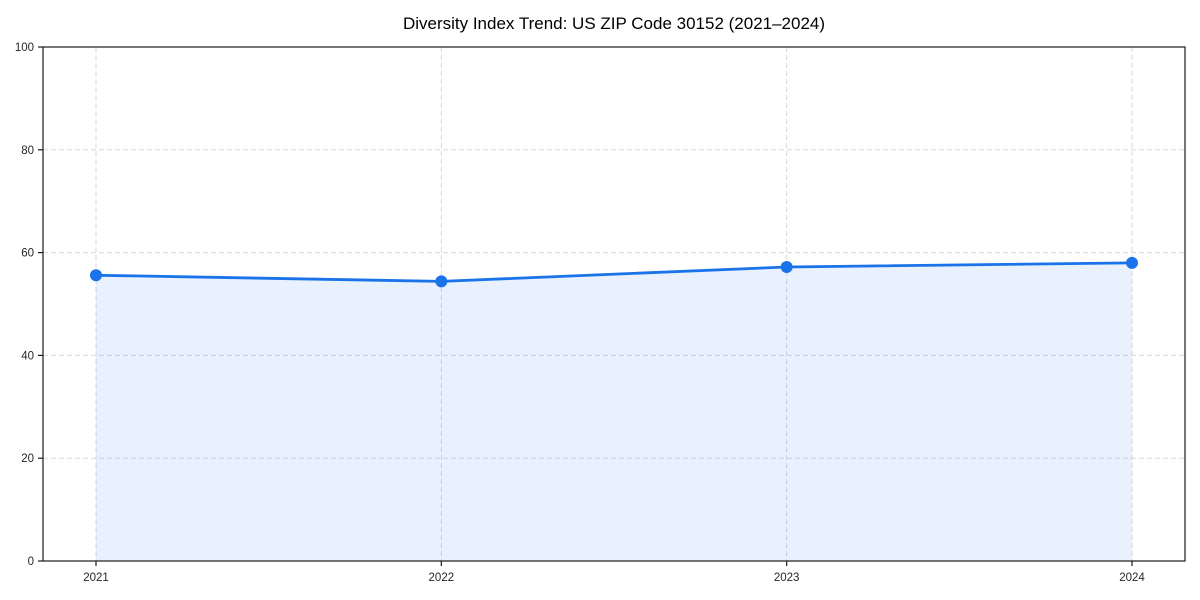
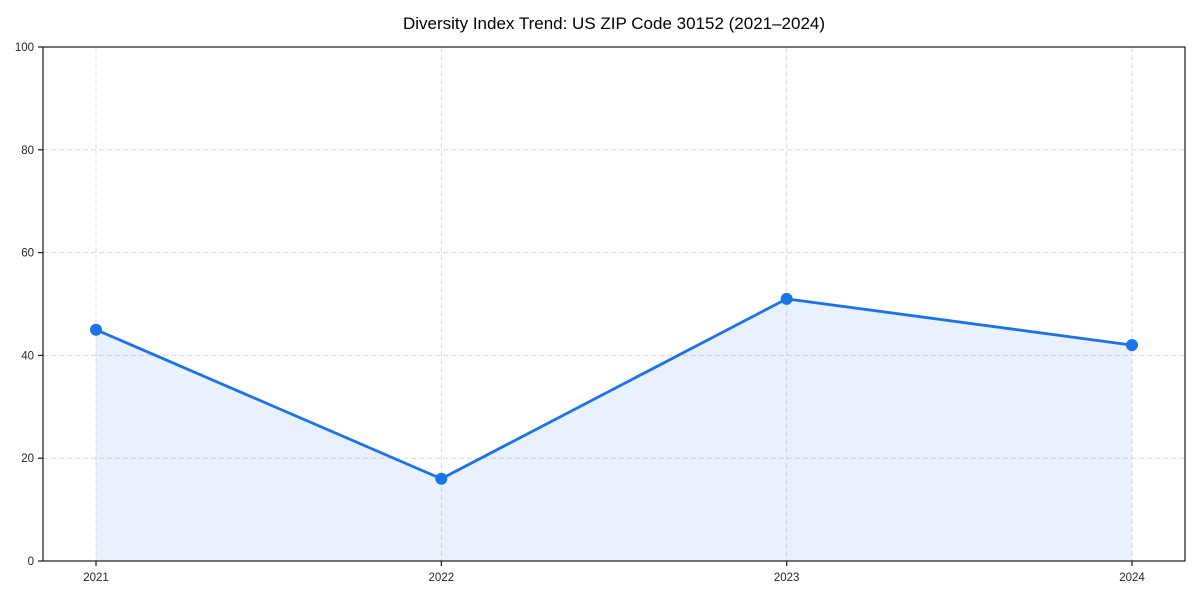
2021: 56 -> 45
2022: 54 -> 16
2023: 57 -> 51
2024: 58 -> 42
